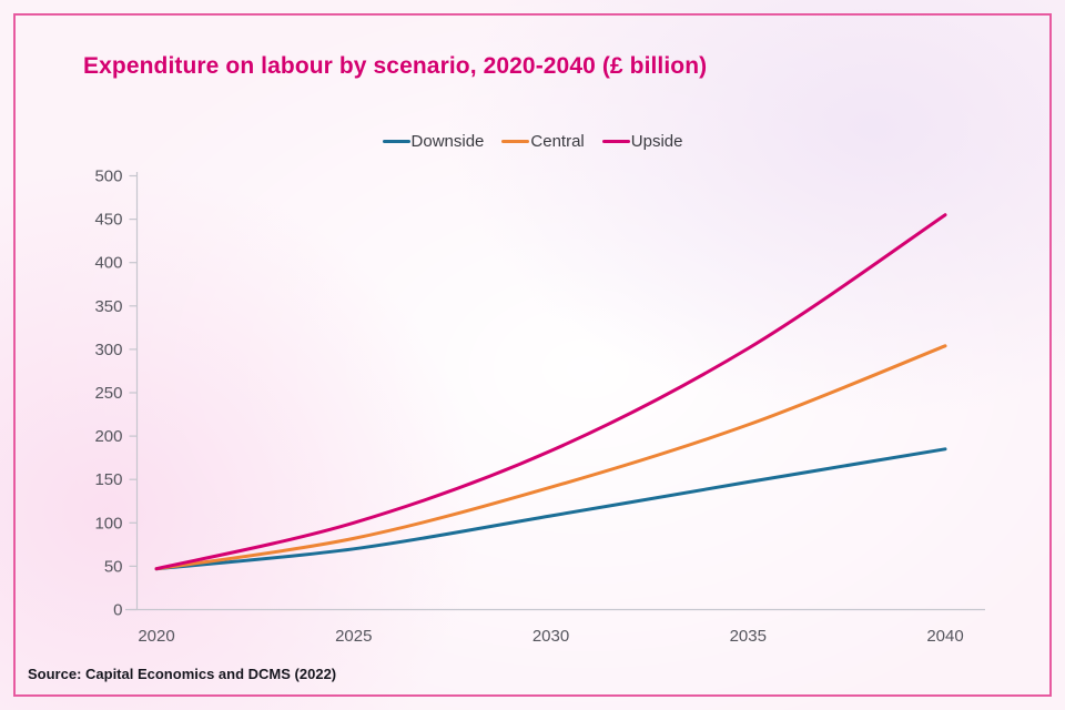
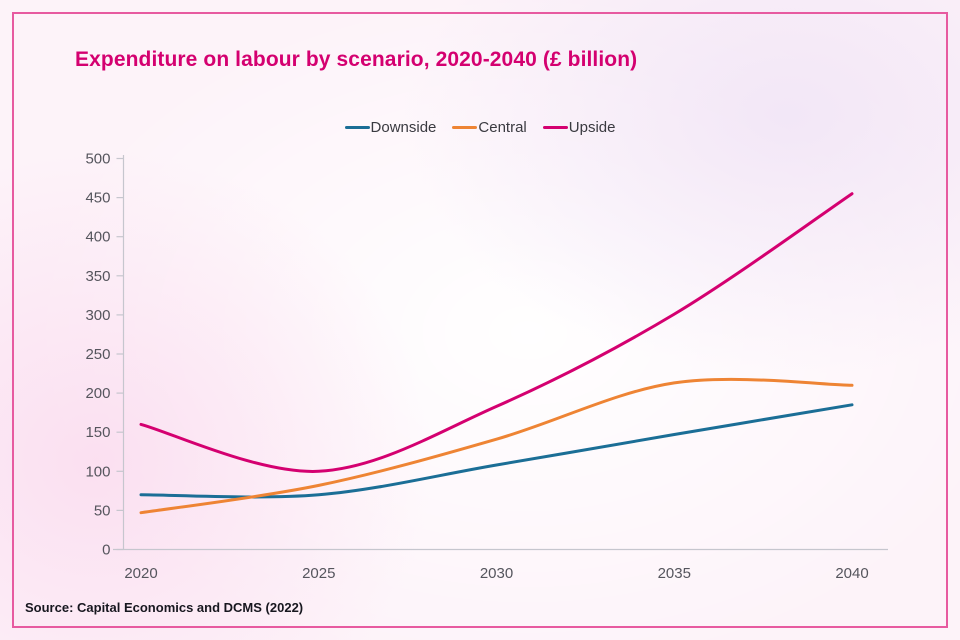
Downside/2020: 50 -> 70
Upside/2020: 50 -> 160
Central/2040: 300 -> 210
